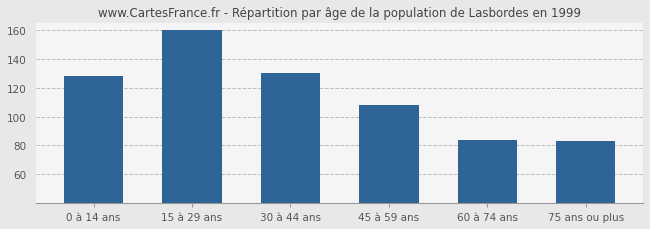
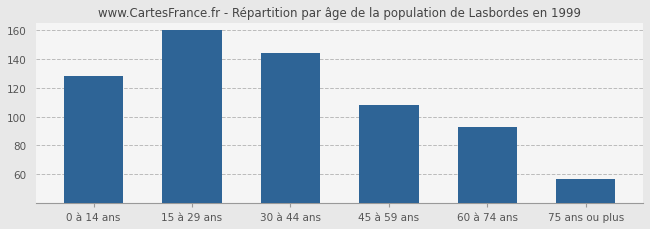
30 à 44 ans: 130 -> 144
60 à 74 ans: 84 -> 93
75 ans ou plus: 83 -> 57
